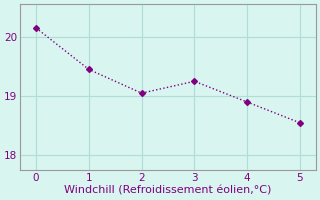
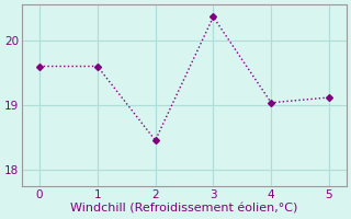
0: 20.15 -> 19.60
1: 19.45 -> 19.60
2: 19.05 -> 18.46
3: 19.25 -> 20.36
4: 18.90 -> 19.04
5: 18.55 -> 19.12
